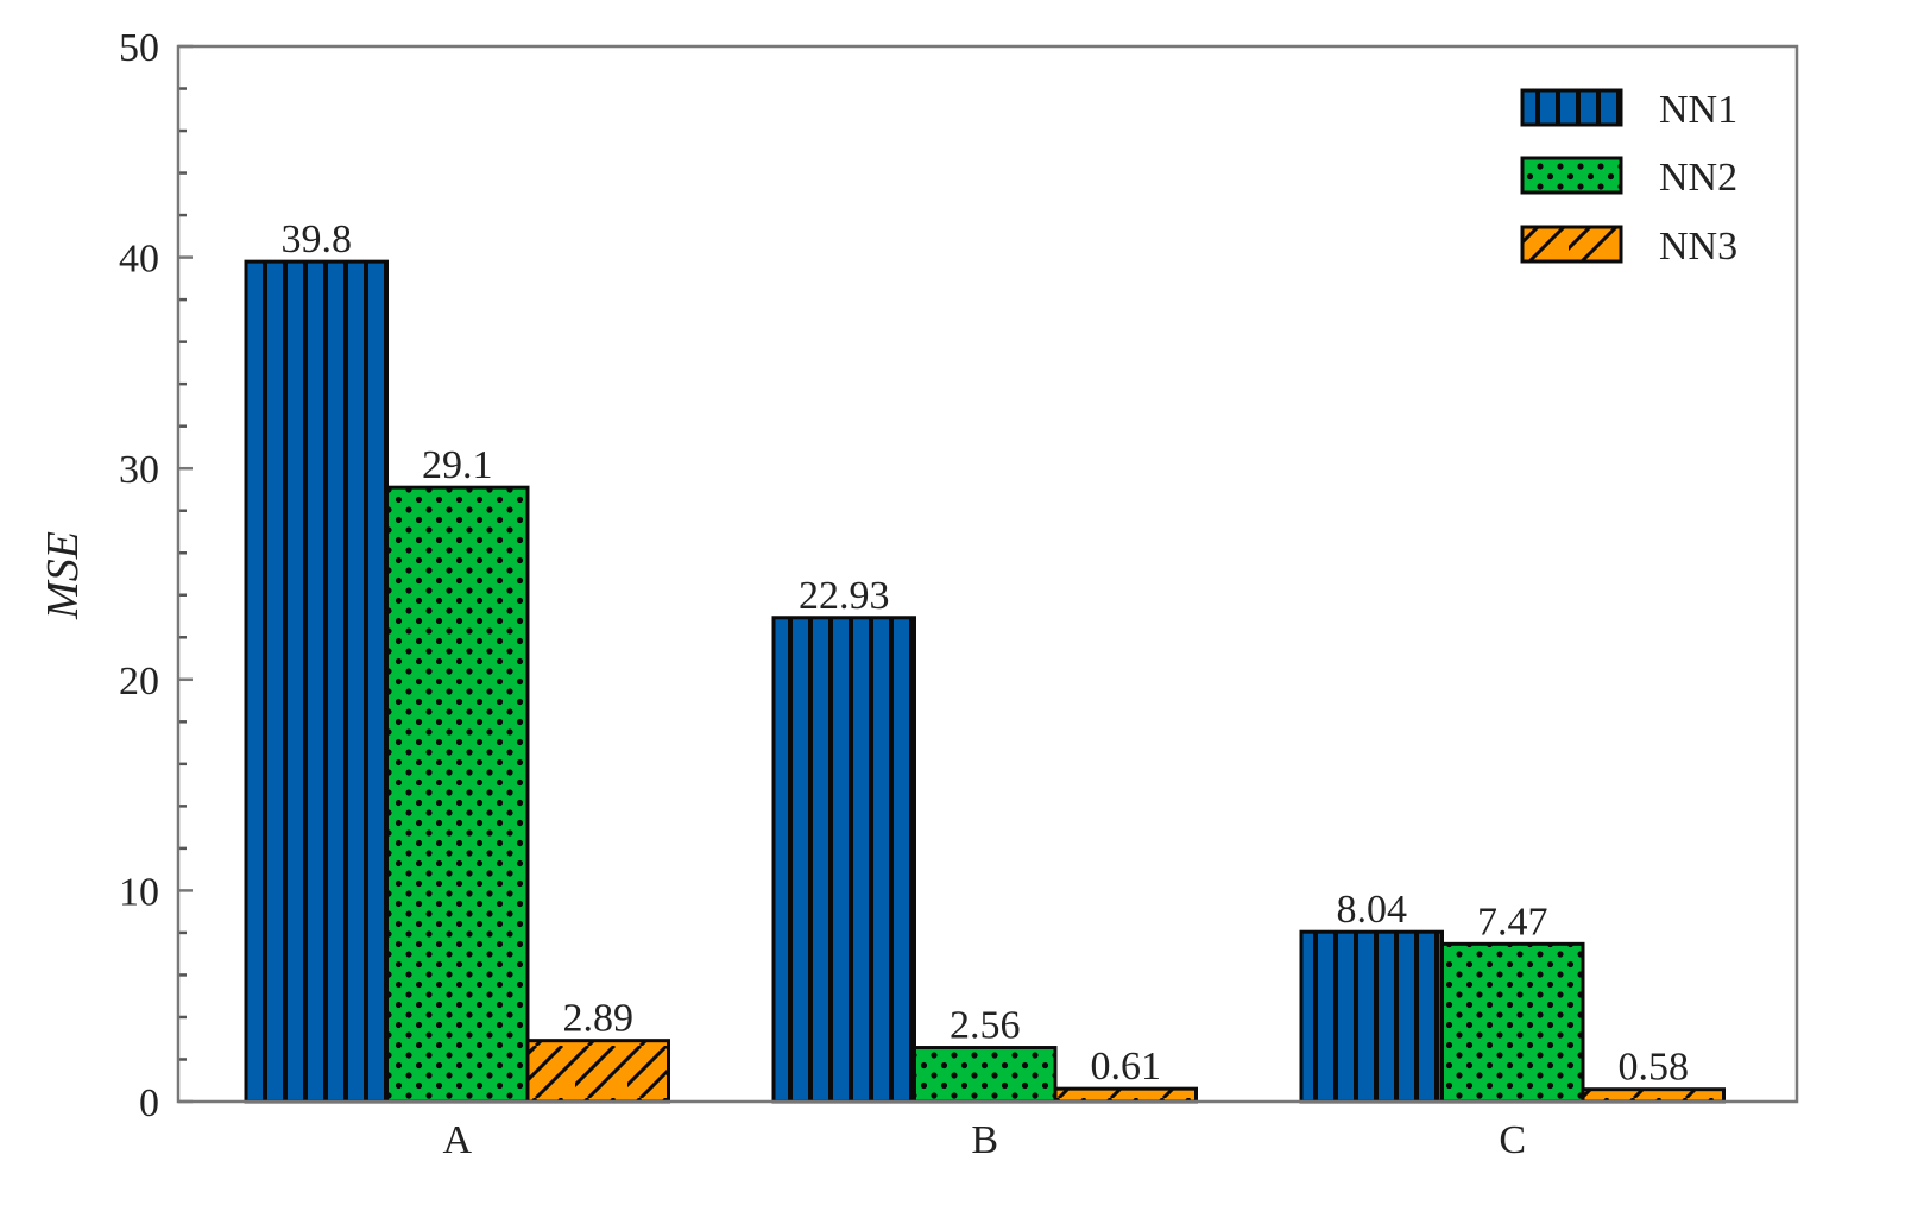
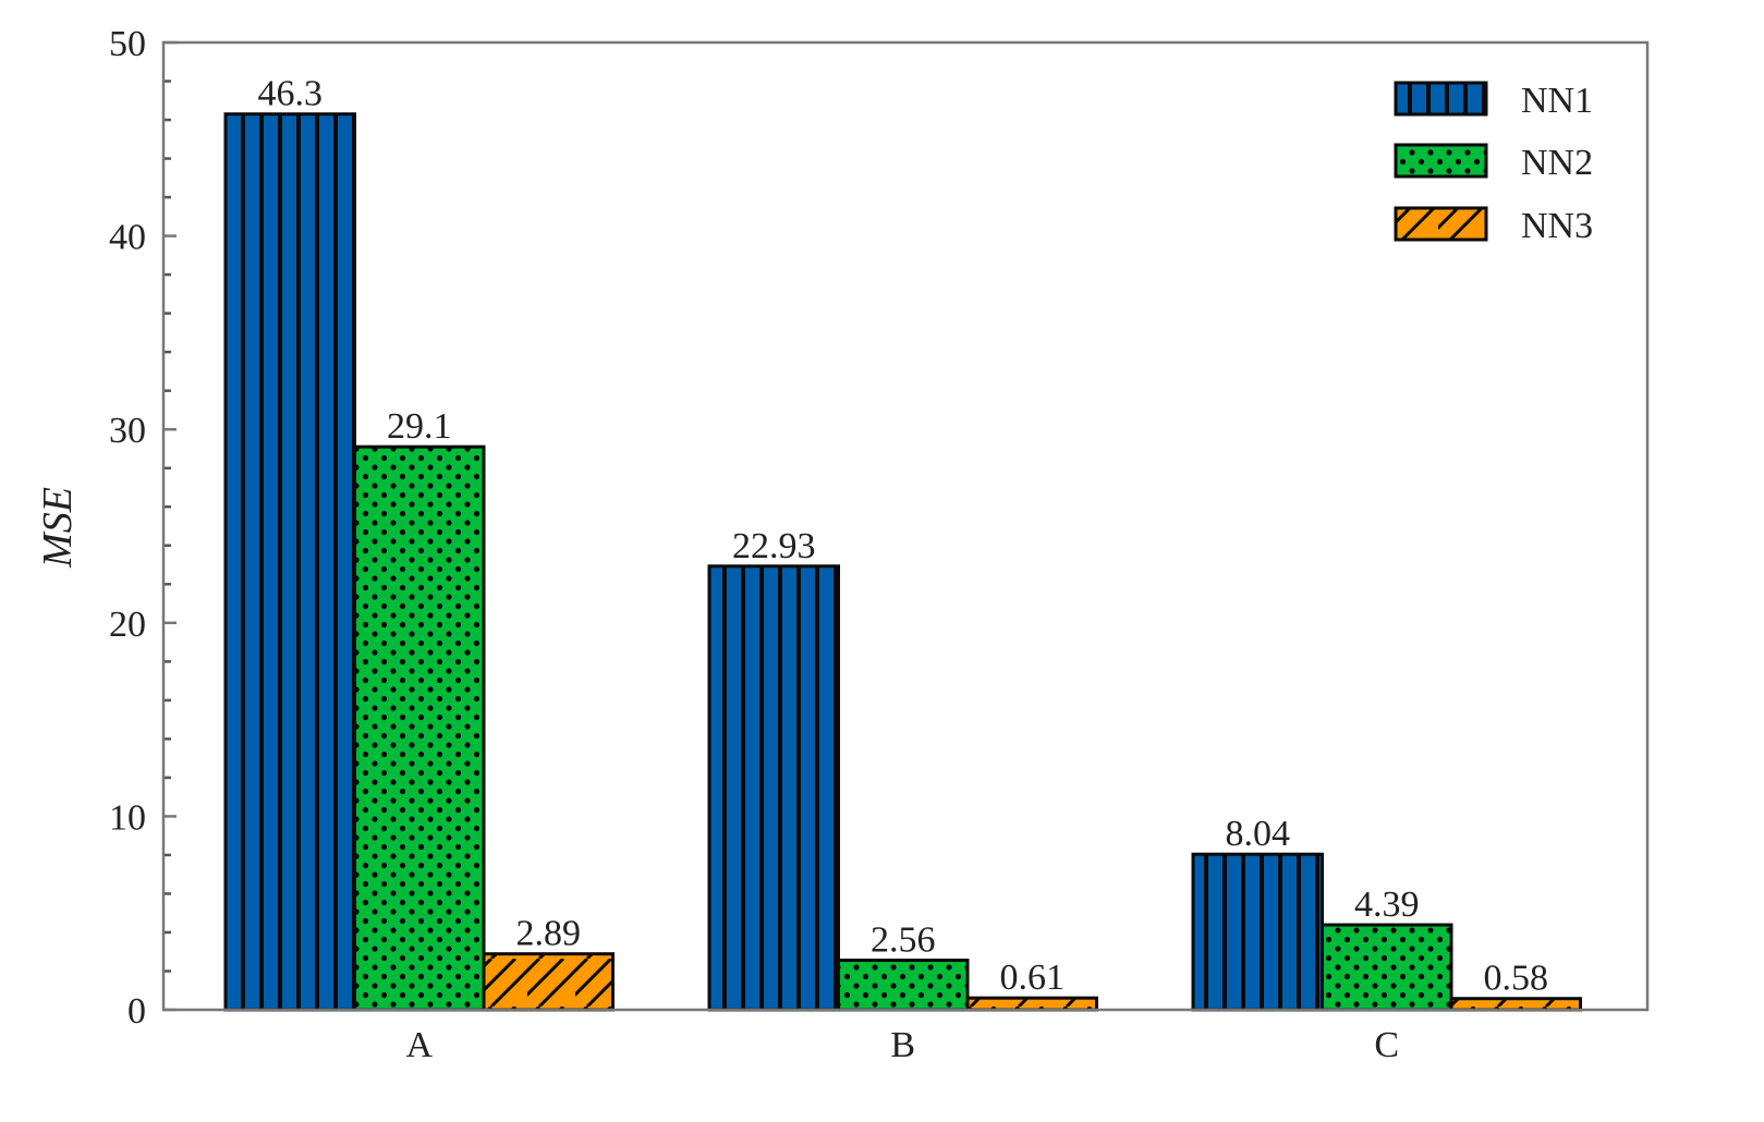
NN1/A: 39.8 -> 46.3
NN2/C: 7.47 -> 4.39
